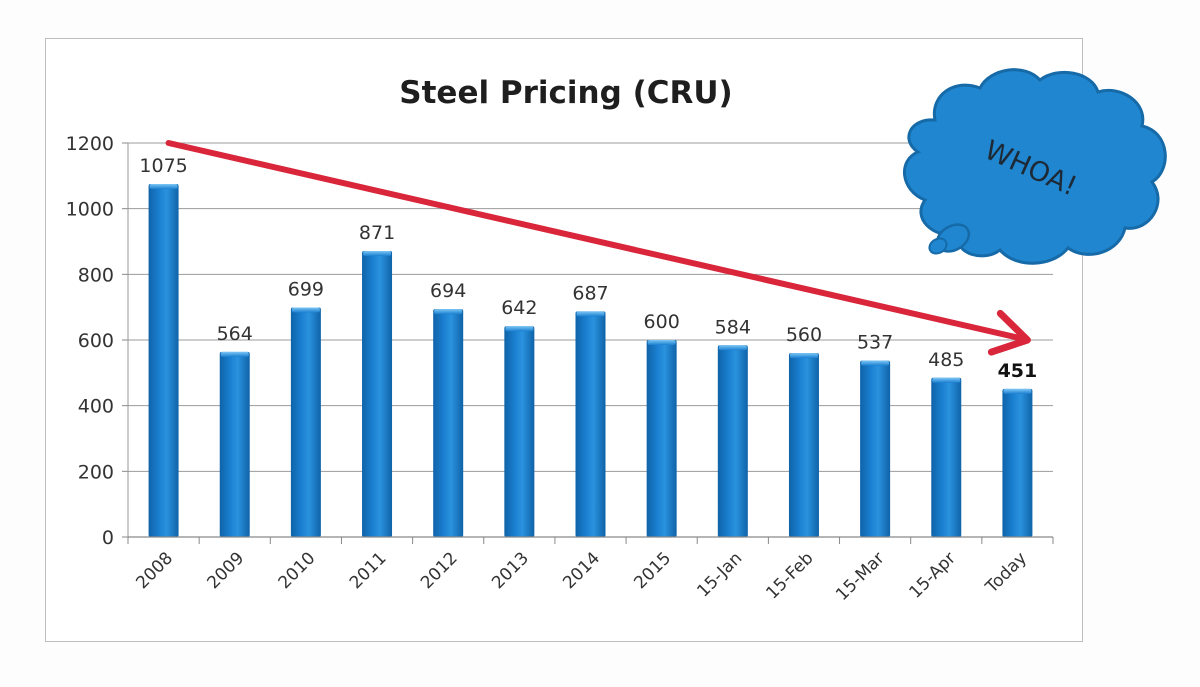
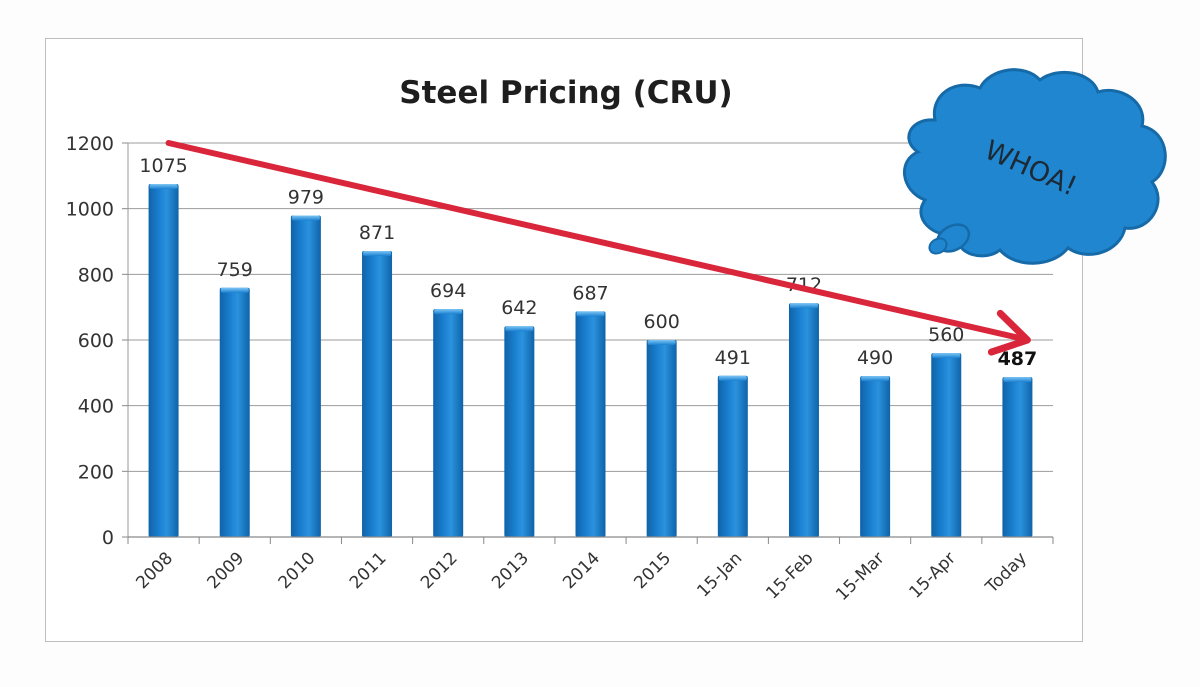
2009: 564 -> 759
2010: 699 -> 979
15-Jan: 584 -> 491
15-Feb: 560 -> 712
15-Mar: 537 -> 490
15-Apr: 485 -> 560
Today: 451 -> 487
